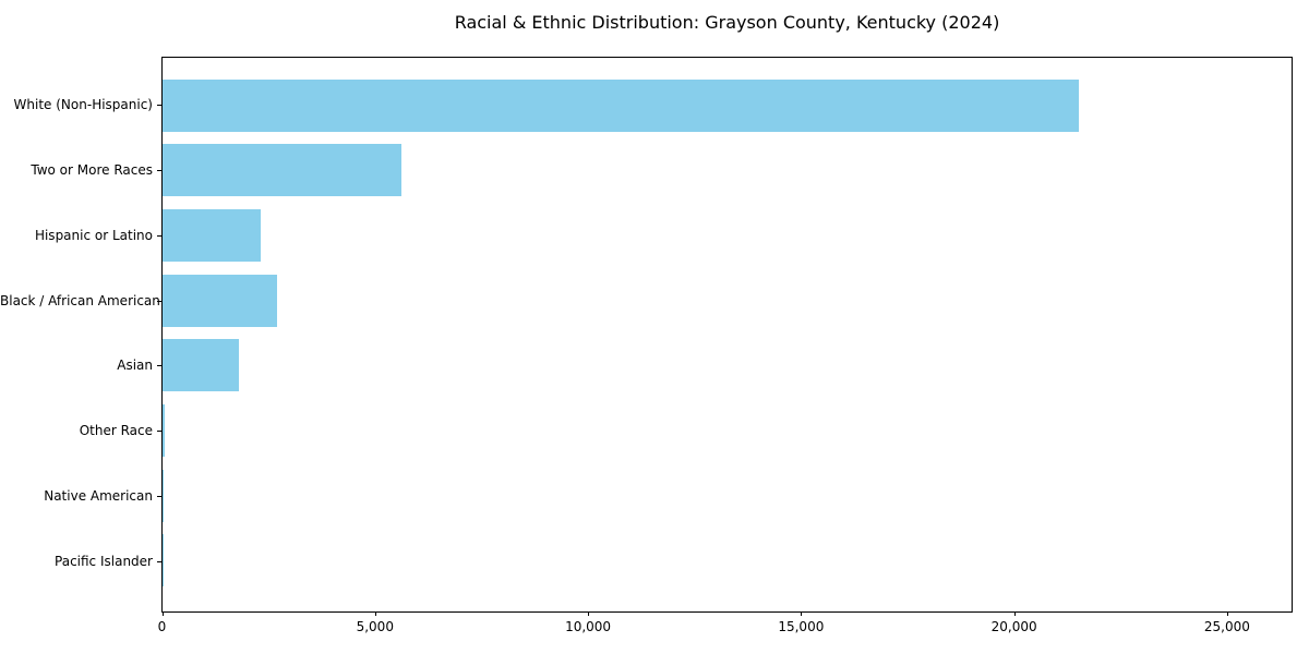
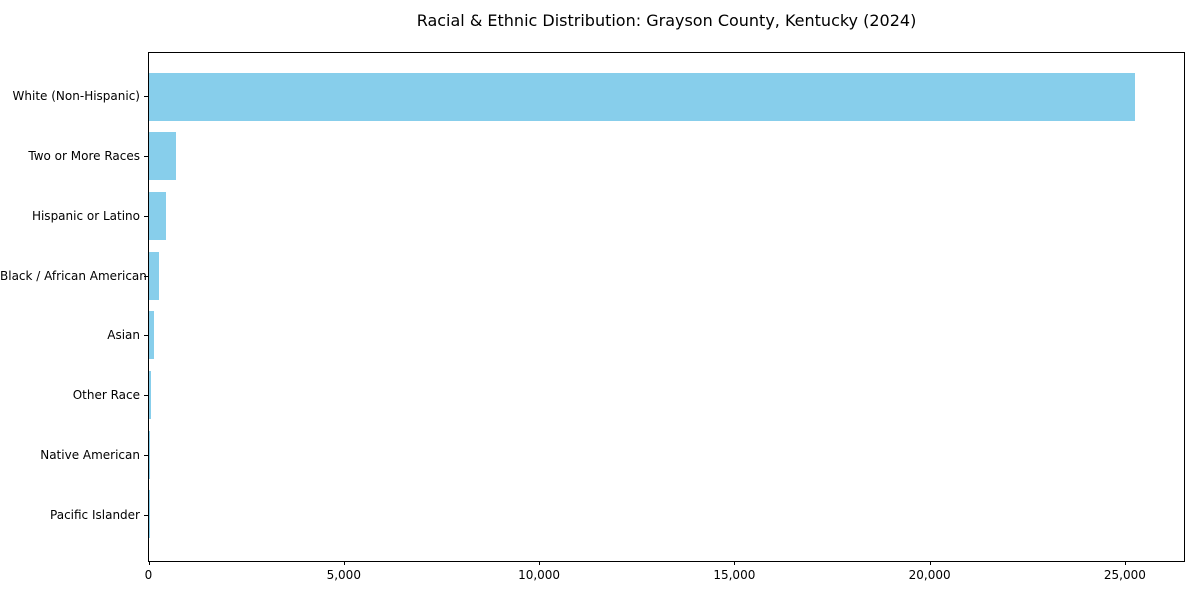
White (Non-Hispanic): 21500 -> 25200
Two or More Races: 5600 -> 700
Hispanic or Latino: 2300 -> 400
Black / African American: 2700 -> 300
Asian: 1800 -> 100
